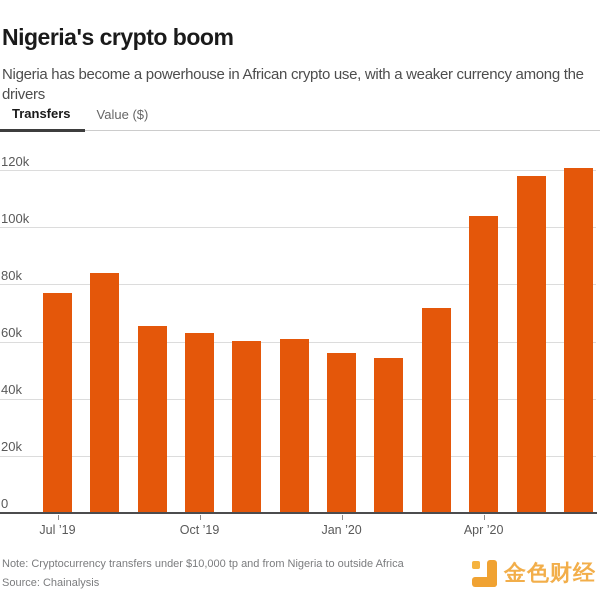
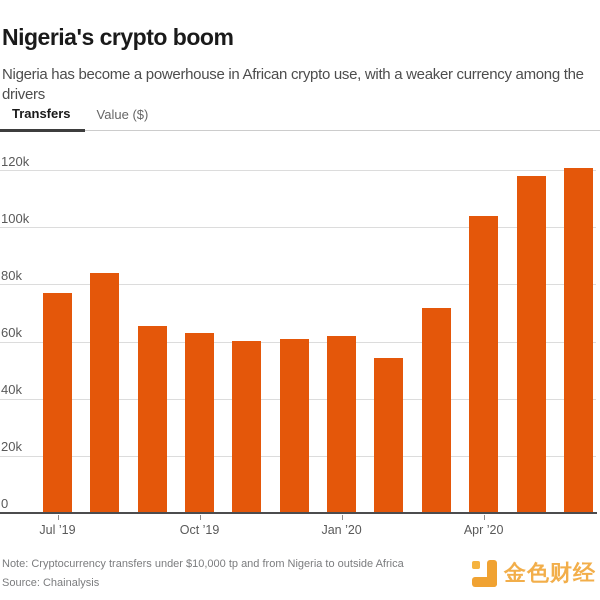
Jan ’20: 56k -> 62k
